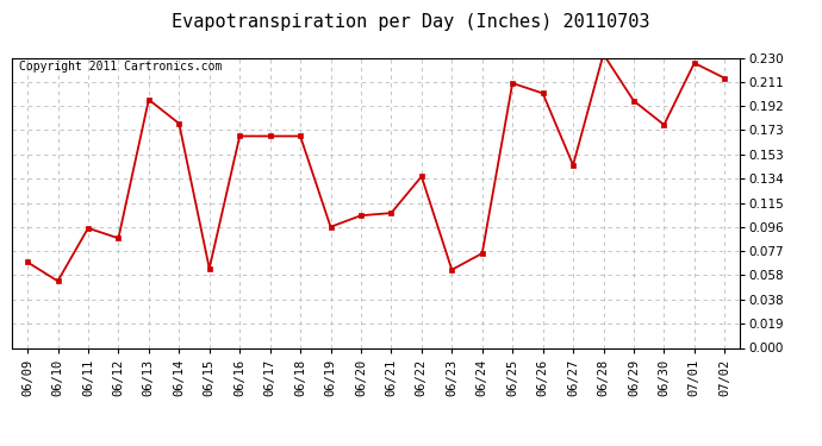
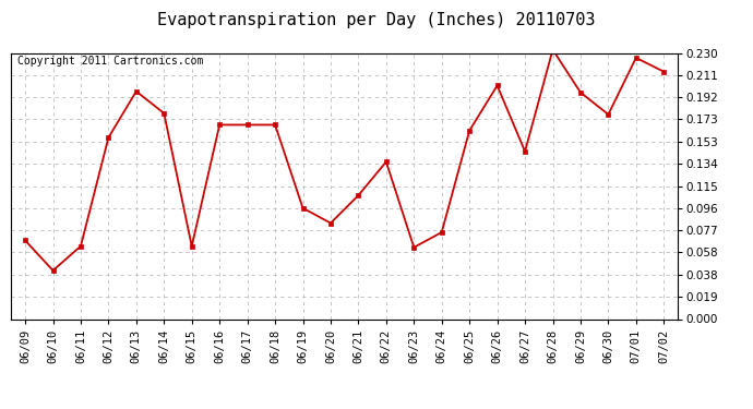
06/10: 0.053 -> 0.042
06/11: 0.095 -> 0.063
06/12: 0.087 -> 0.157
06/20: 0.105 -> 0.083
06/25: 0.210 -> 0.163
